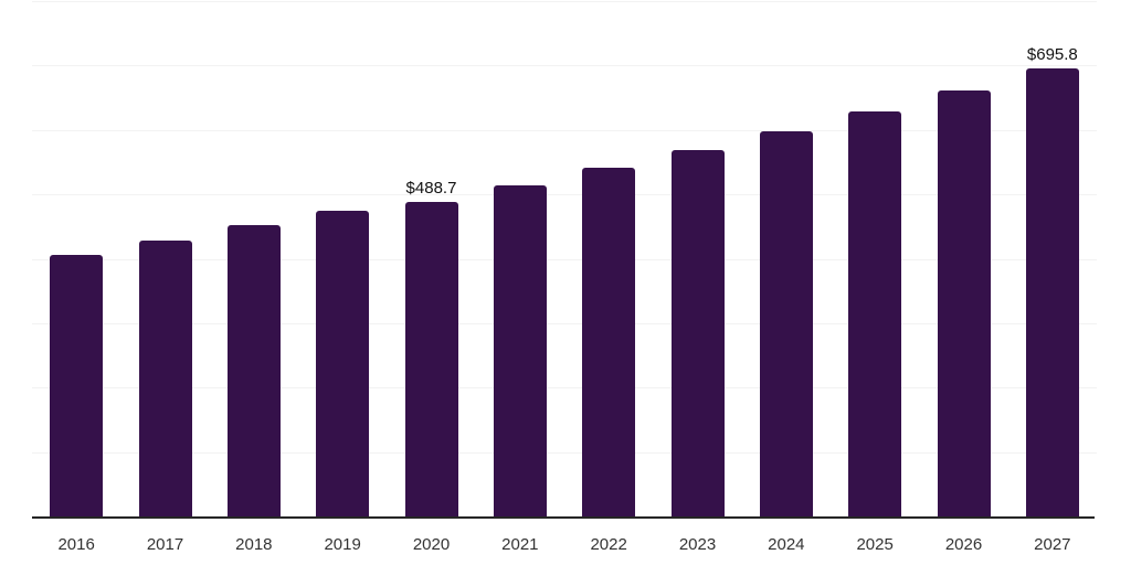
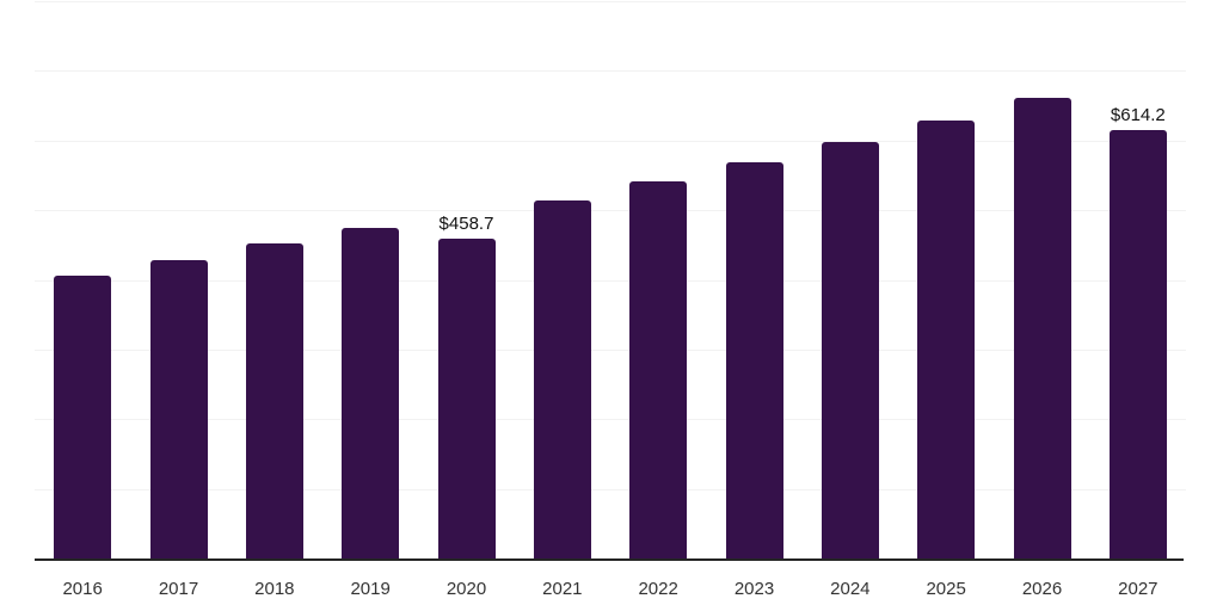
2020: $488.7 -> $458.7
2027: $695.8 -> $614.2
